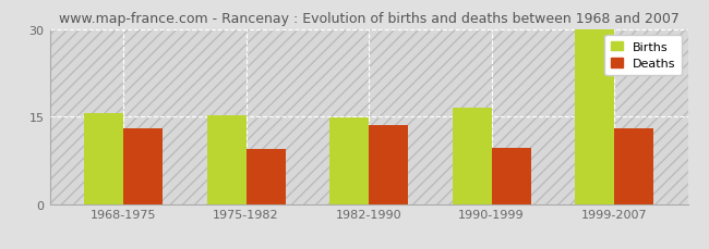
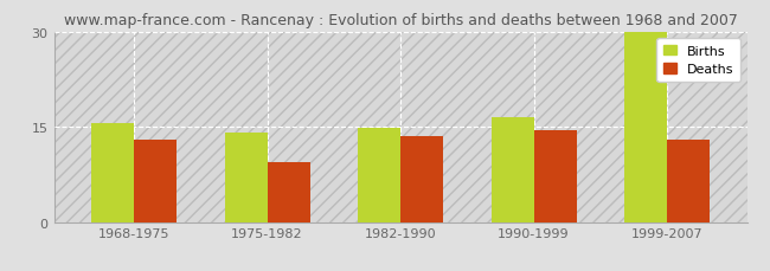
Births/1975-1982: 15.2 -> 14.0
Deaths/1990-1999: 9.6 -> 14.5
